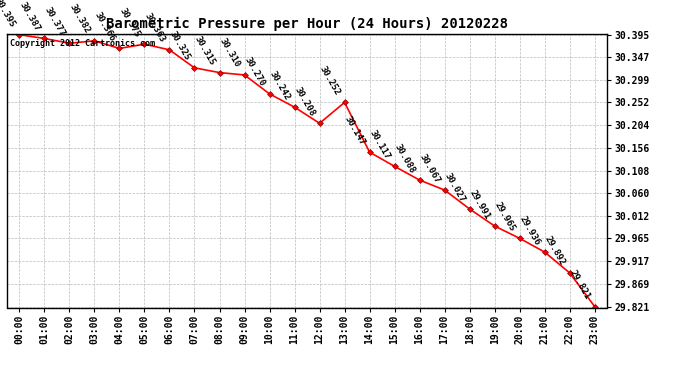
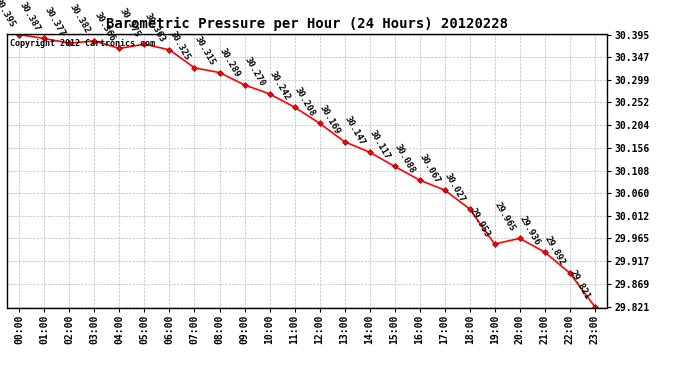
09:00: 30.310 -> 30.289
13:00: 30.252 -> 30.169
19:00: 29.991 -> 29.953
